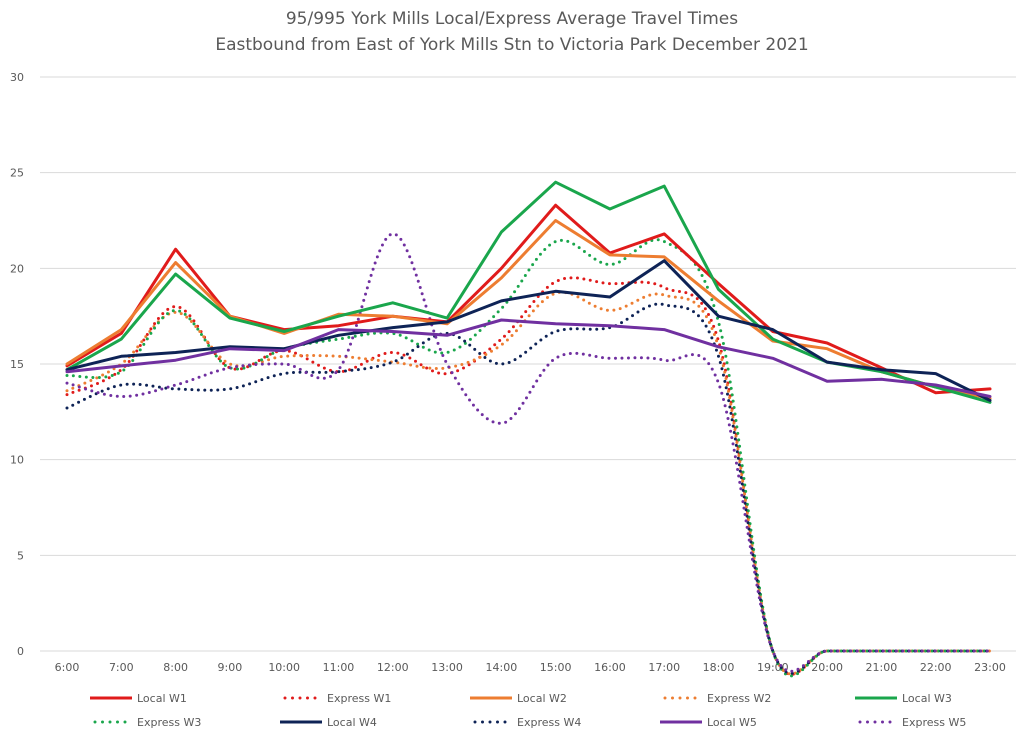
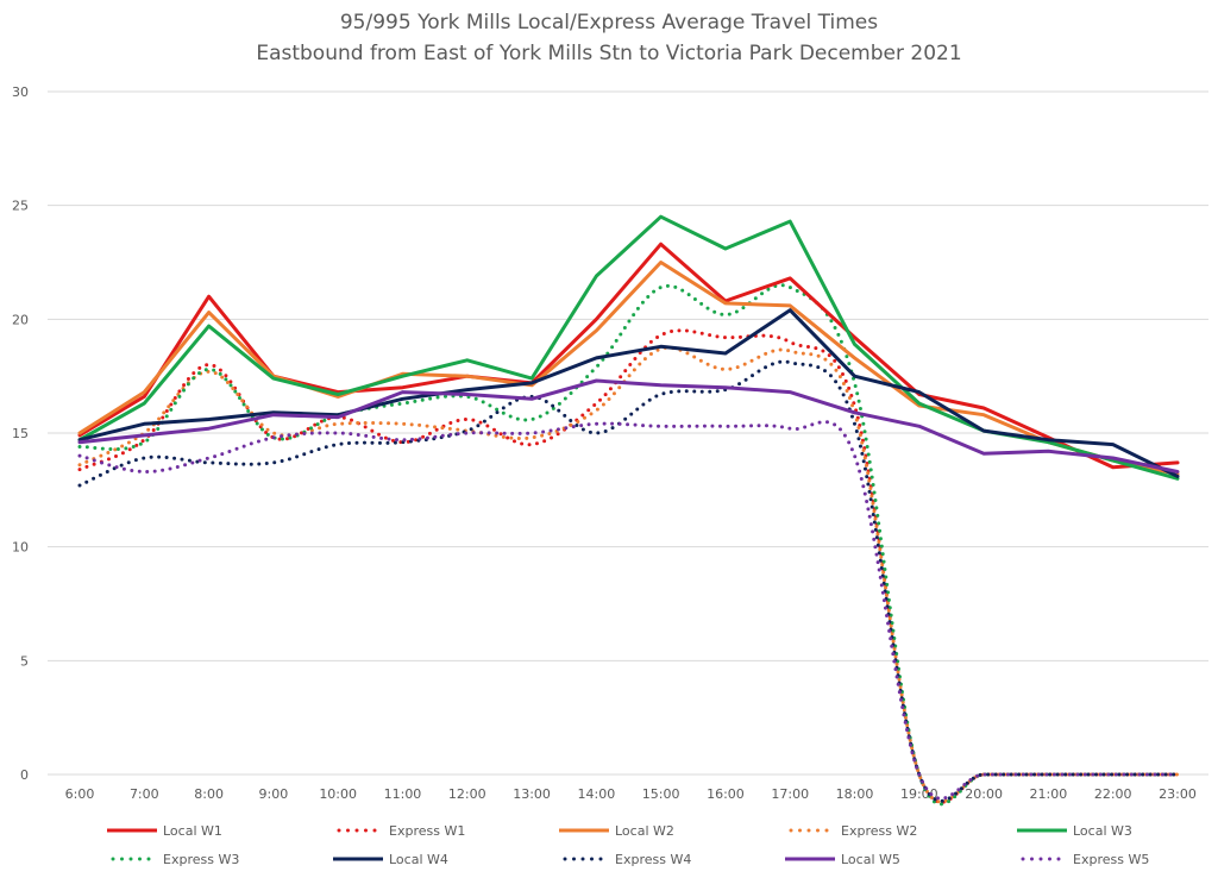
Express W5/12:00: 21.8 -> 15.0
Express W5/14:00: 11.9 -> 15.4
